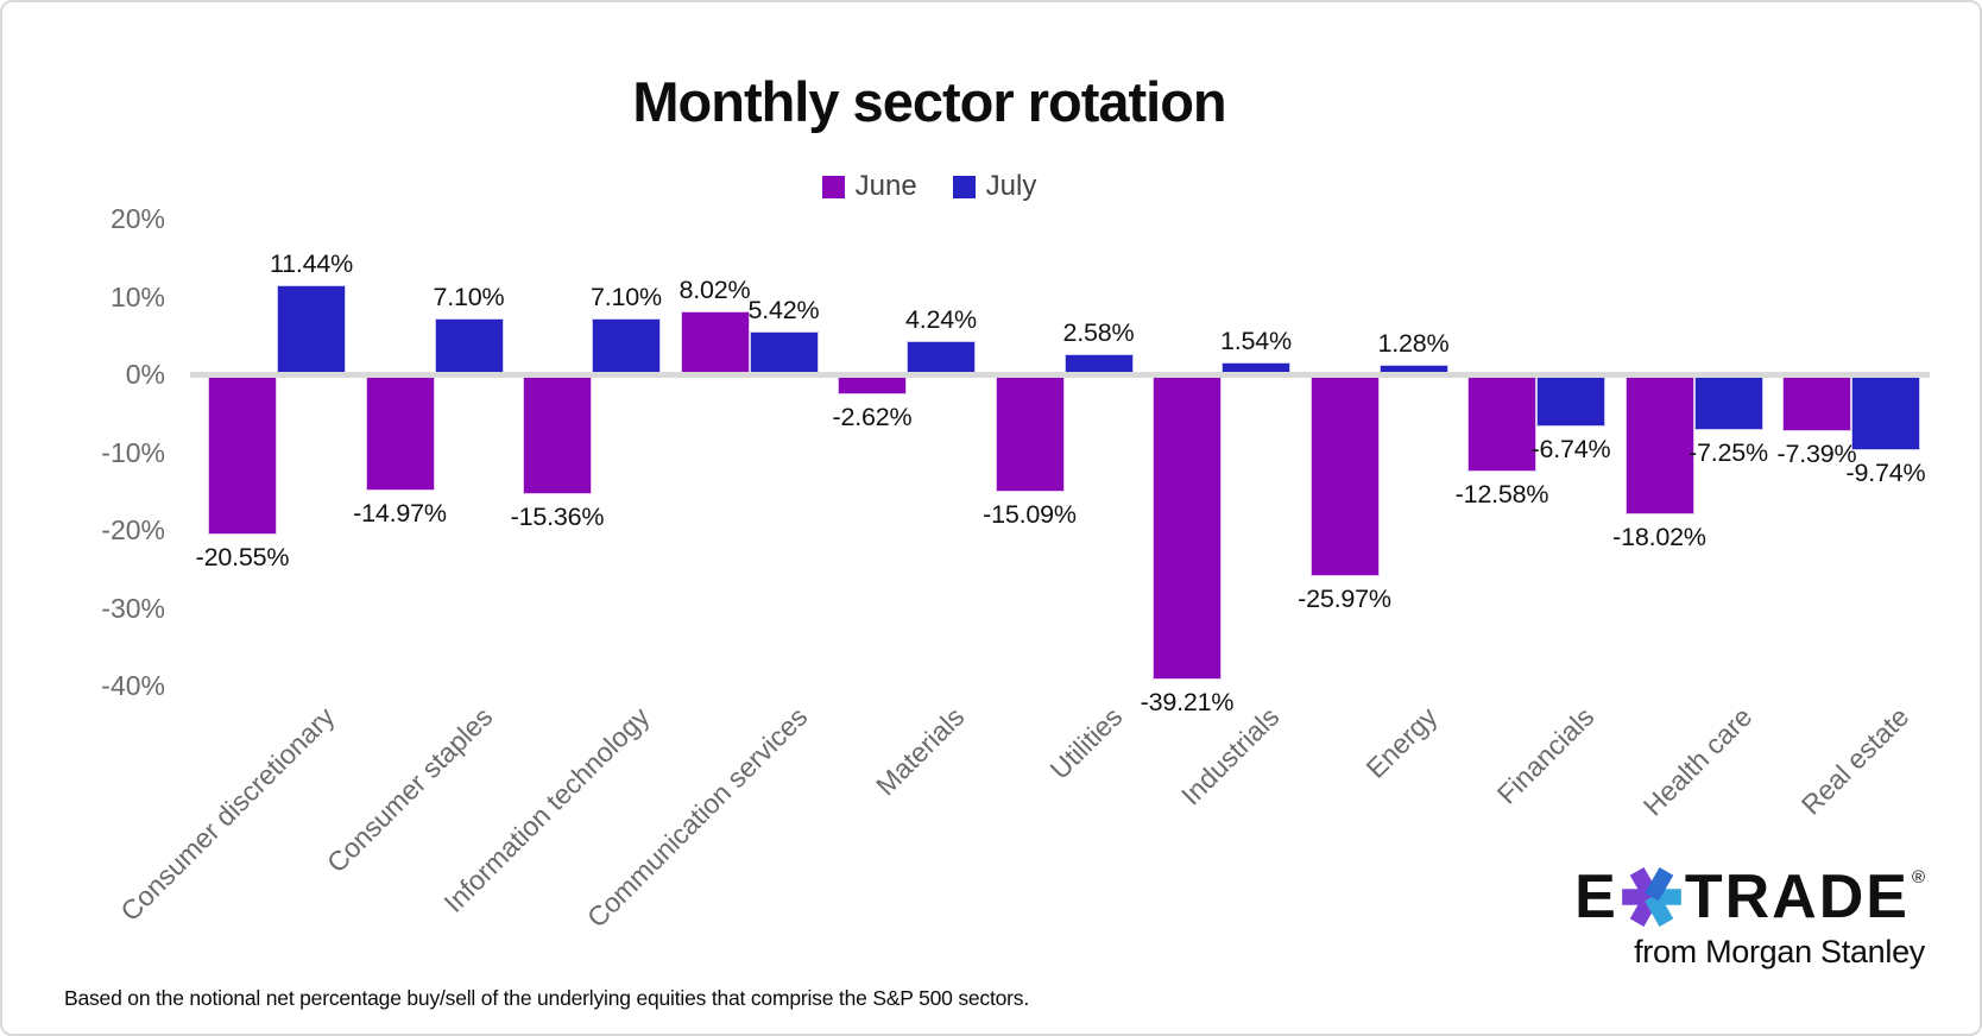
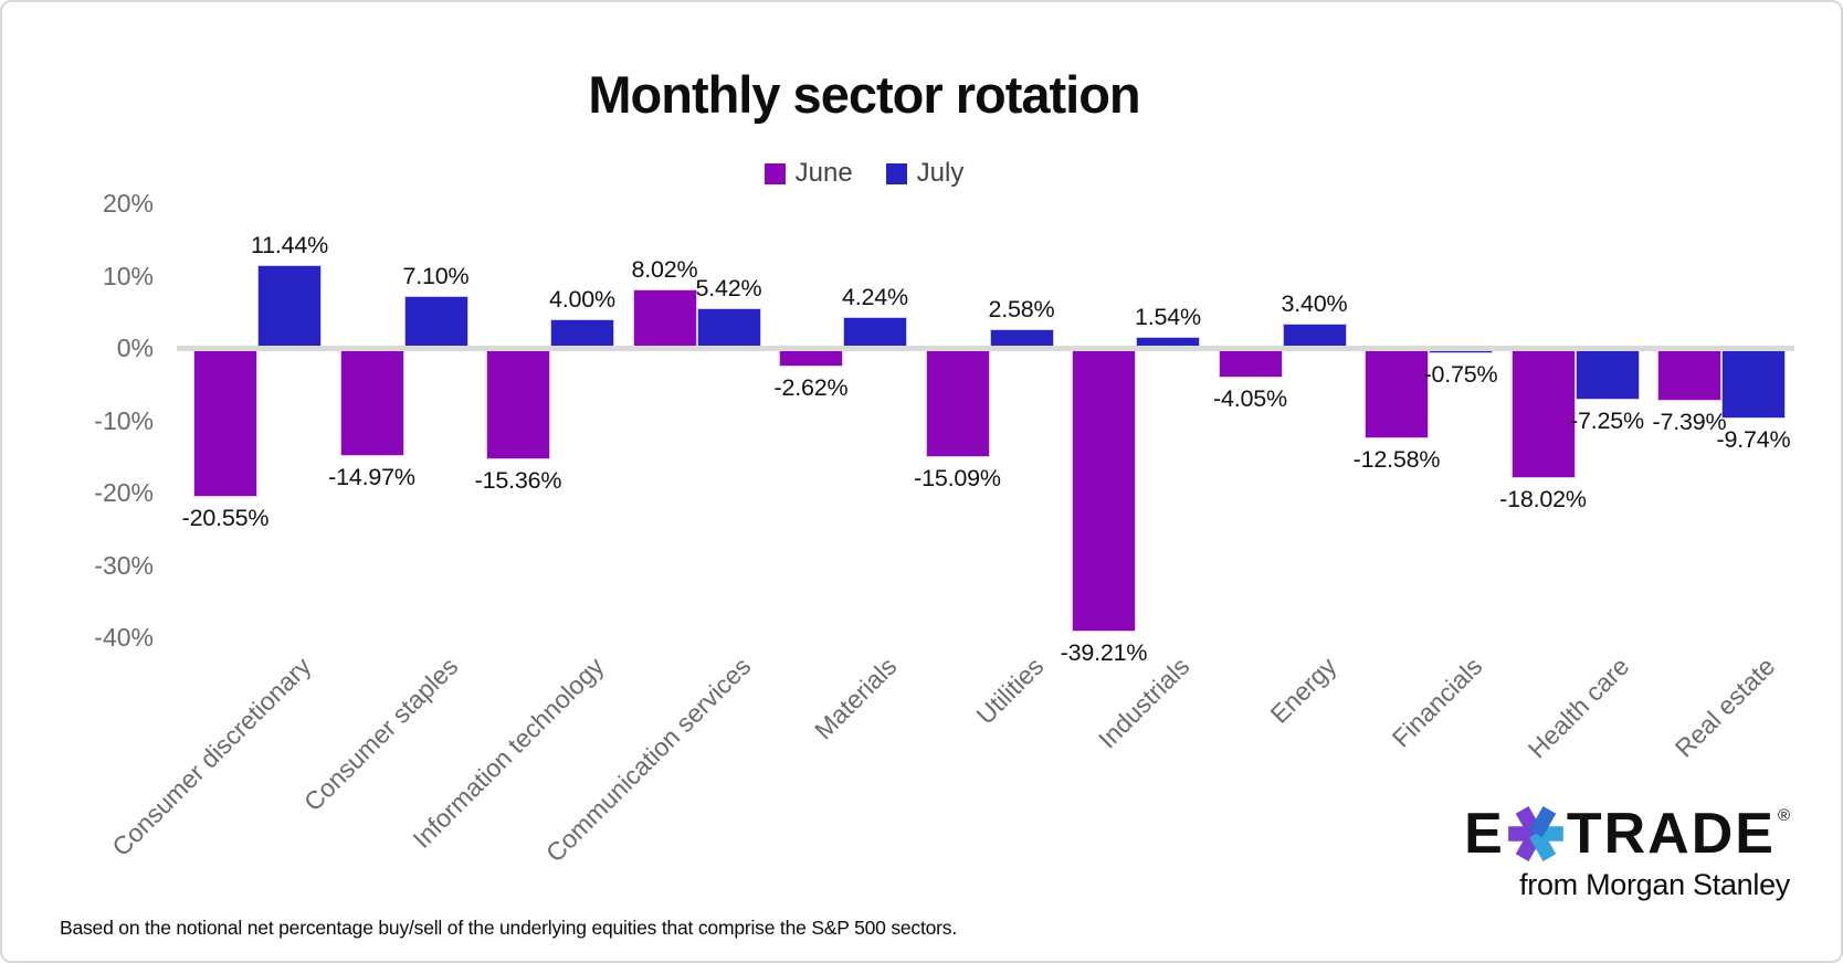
July/Information technology: 7.10% -> 4.00%
June/Energy: -25.97% -> -4.05%
July/Energy: 1.28% -> 3.40%
July/Financials: -6.74% -> -0.75%
